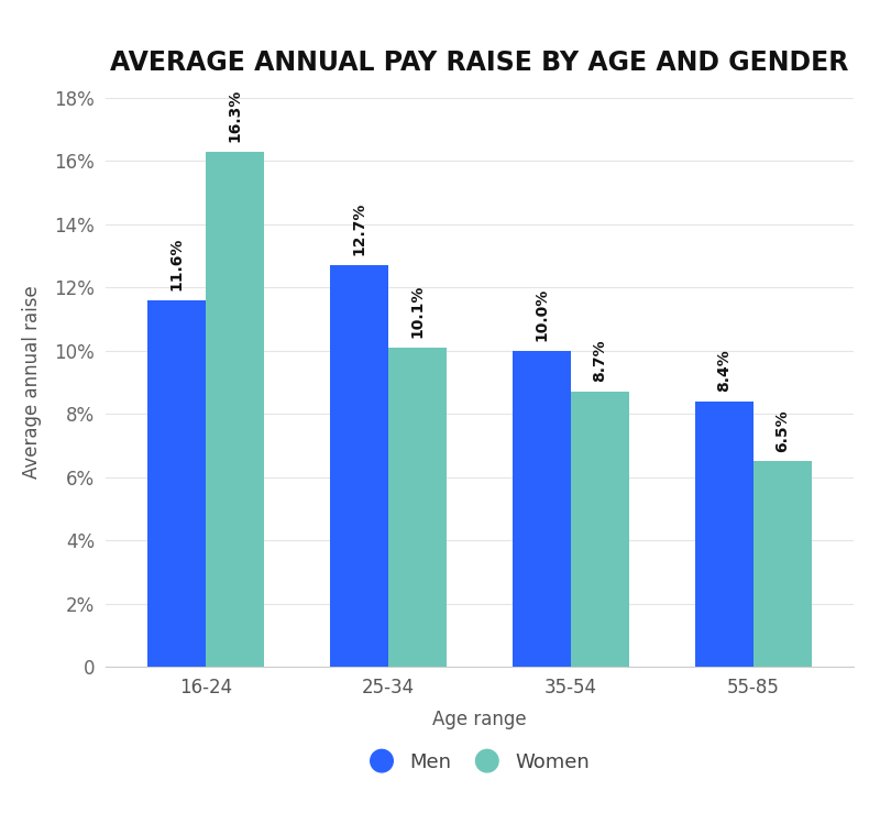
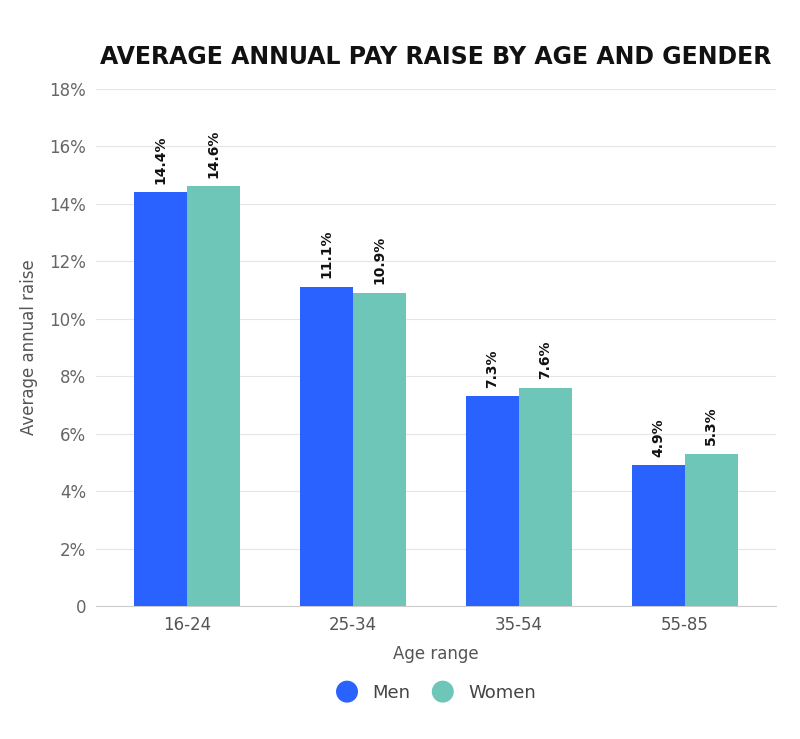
Men/16-24: 11.6% -> 14.4%
Women/16-24: 16.3% -> 14.6%
Men/25-34: 12.7% -> 11.1%
Women/25-34: 10.1% -> 10.9%
Men/35-54: 10.0% -> 7.3%
Women/35-54: 8.7% -> 7.6%
Men/55-85: 8.4% -> 4.9%
Women/55-85: 6.5% -> 5.3%
